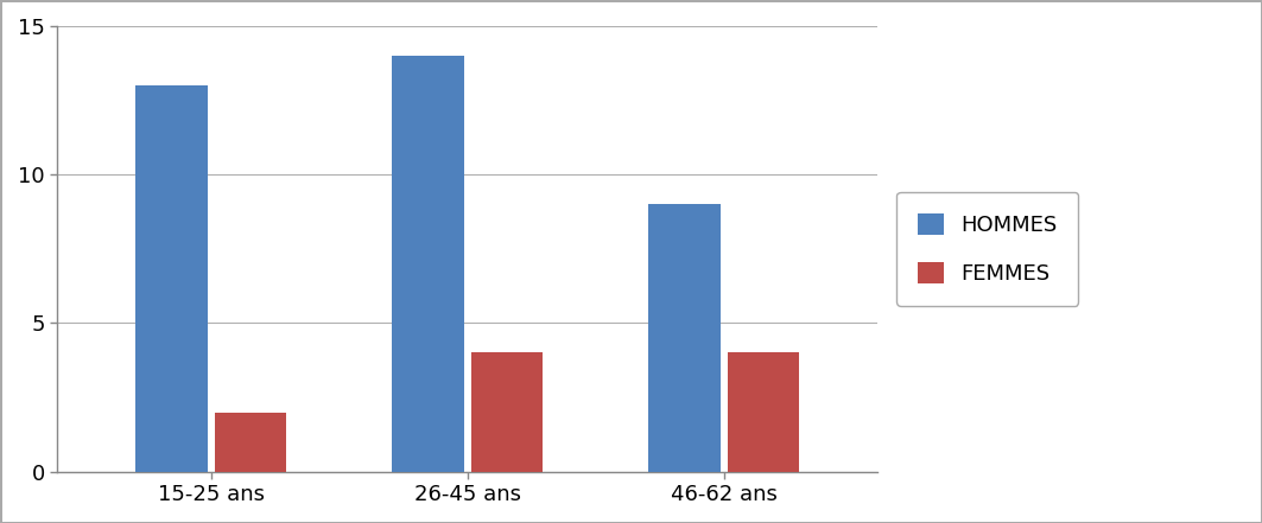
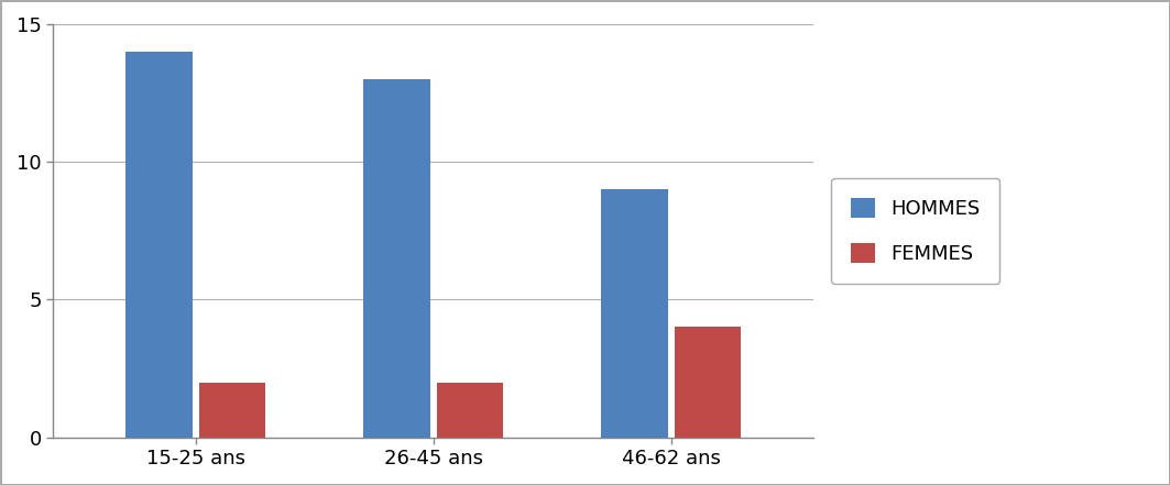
HOMMES/15-25 ans: 13 -> 14
HOMMES/26-45 ans: 14 -> 13
FEMMES/26-45 ans: 4 -> 2
